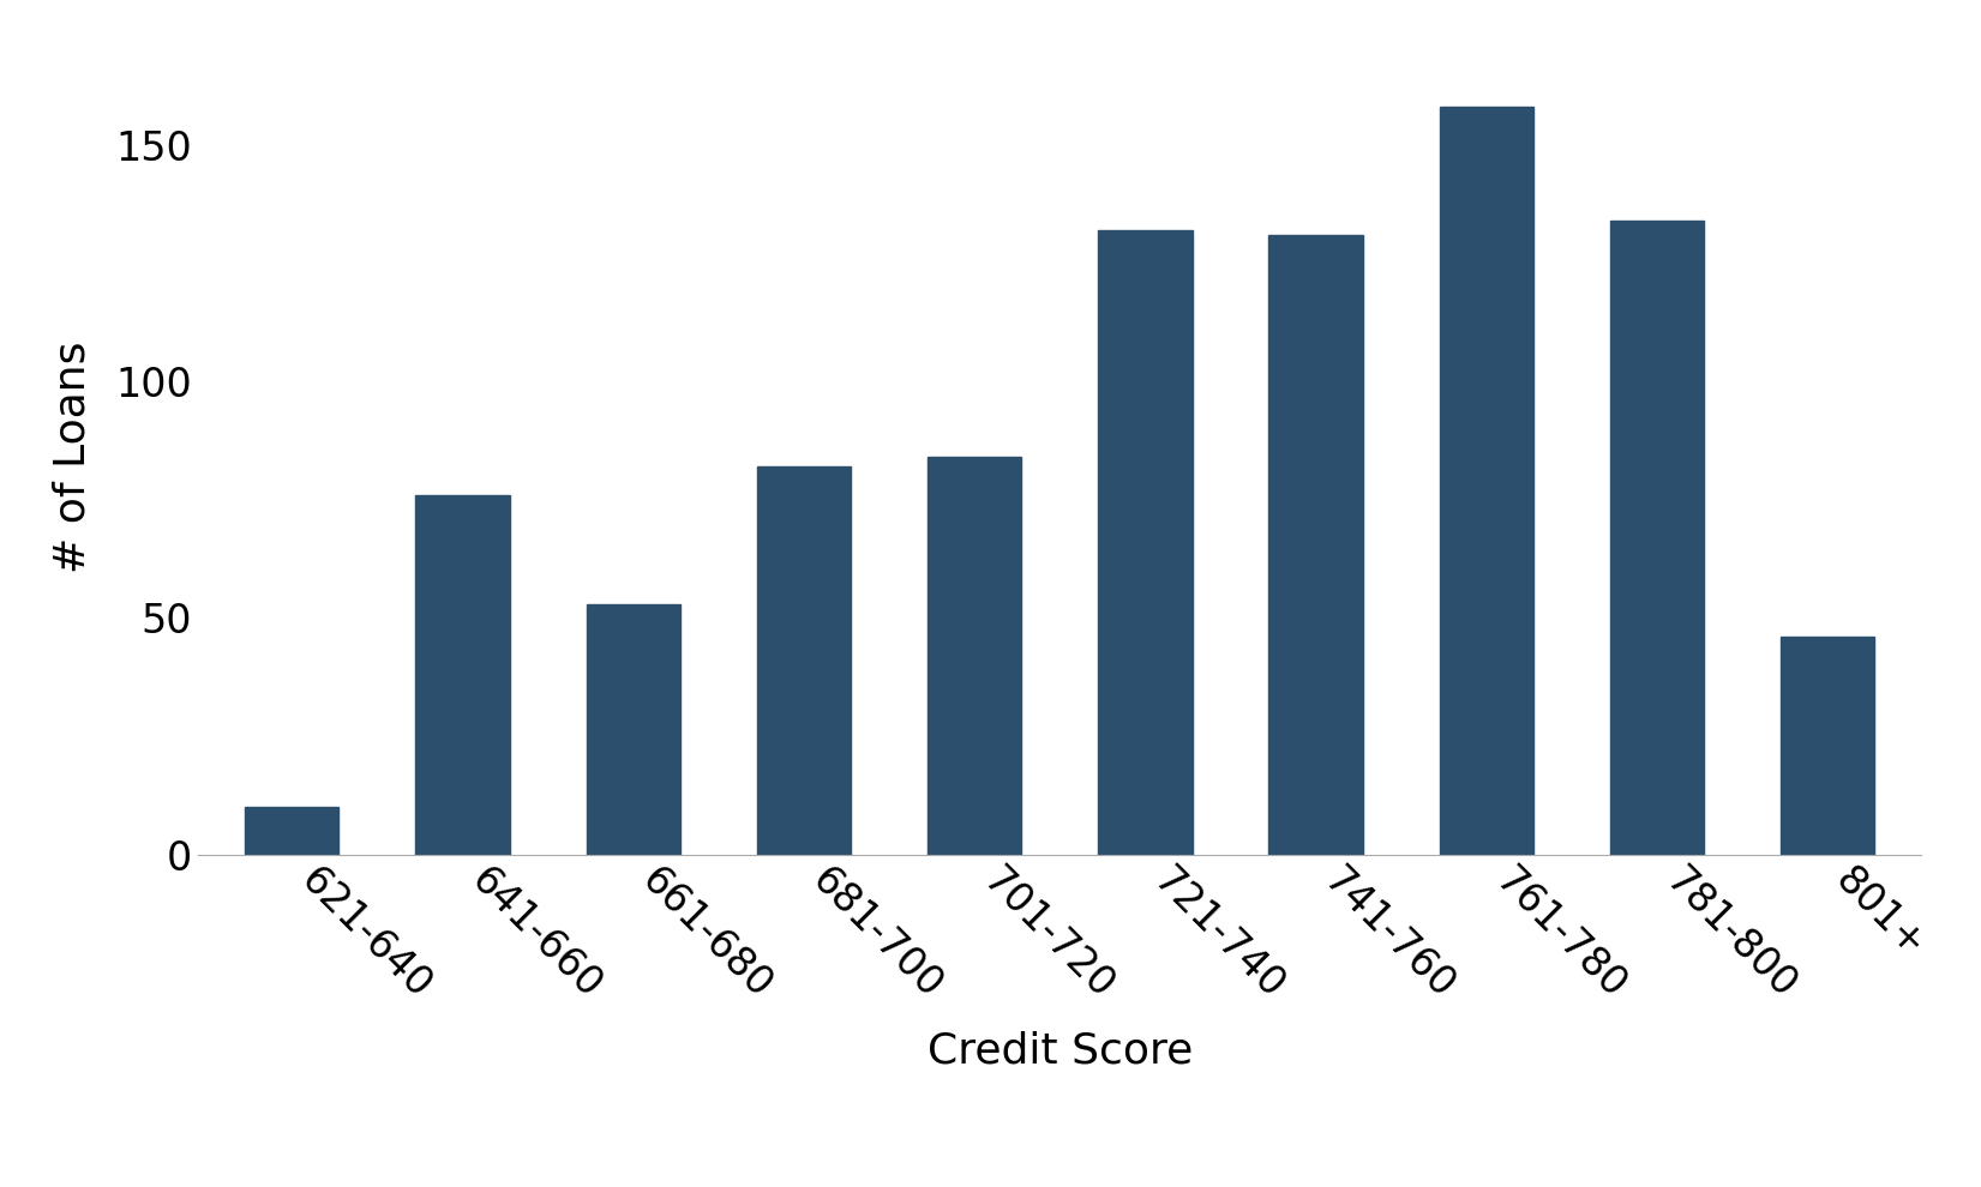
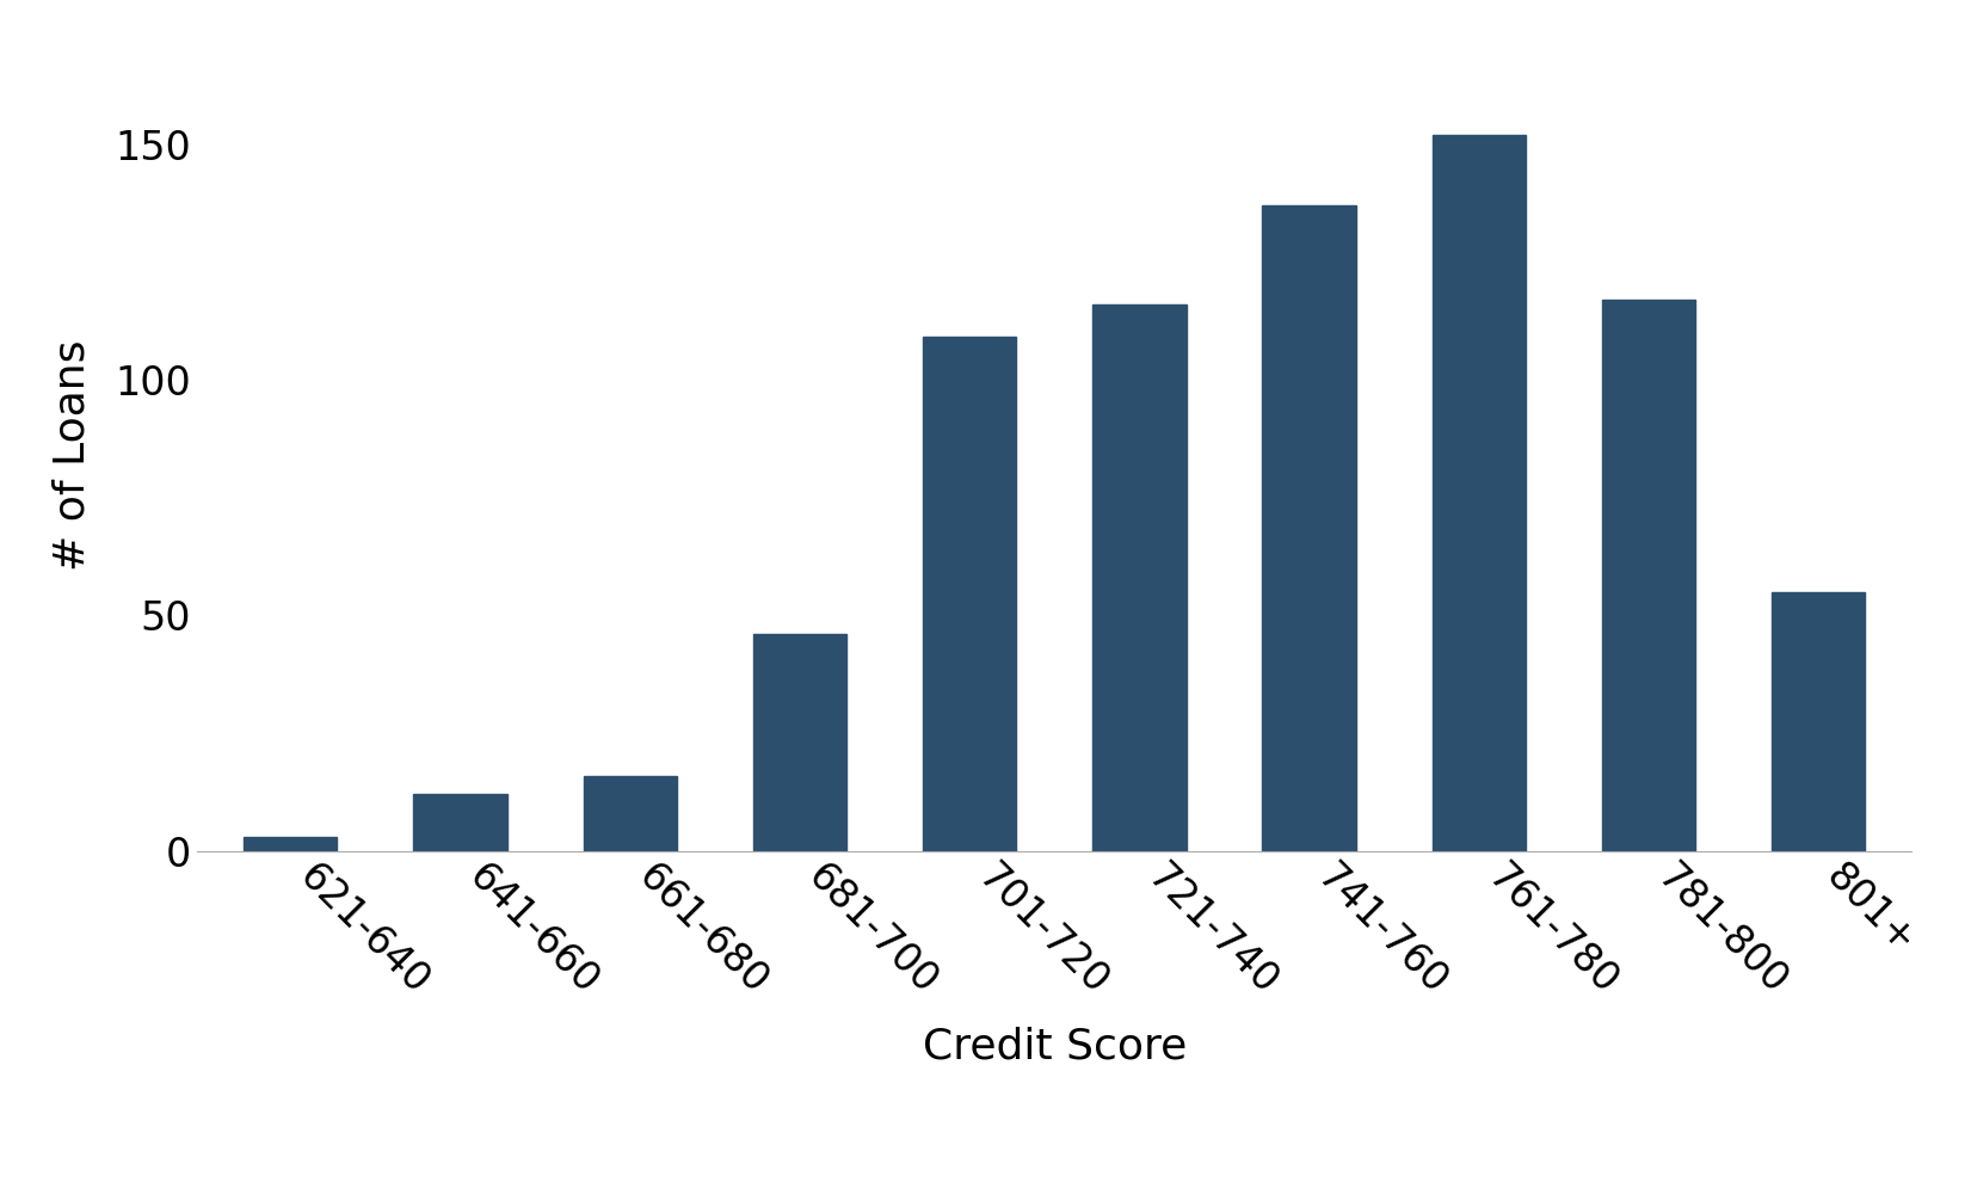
621-640: 10 -> 3
641-660: 76 -> 12
661-680: 53 -> 16
681-700: 82 -> 46
701-720: 84 -> 109
721-740: 132 -> 116
741-760: 131 -> 137
761-780: 158 -> 152
781-800: 134 -> 117
801+: 46 -> 55
